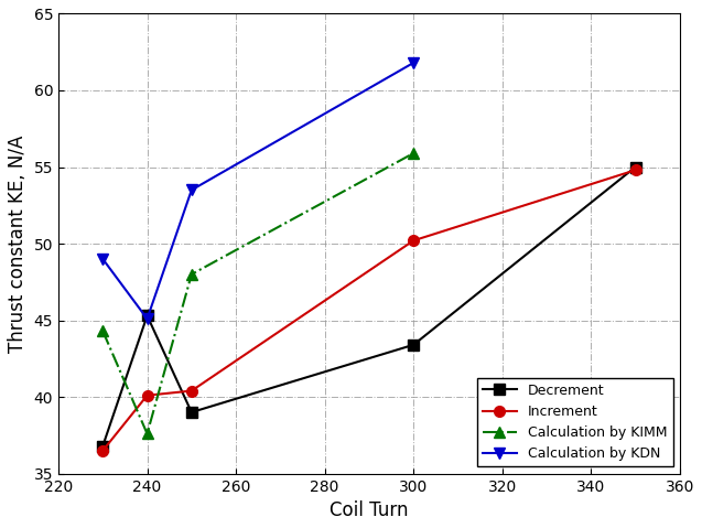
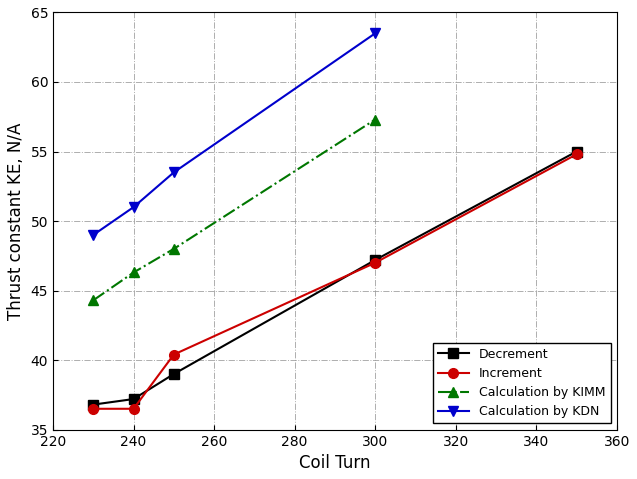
Decrement/240: 45.3 -> 37.2
Increment/240: 40.1 -> 36.5
Calculation by KIMM/240: 37.6 -> 46.3
Calculation by KDN/240: 45.1 -> 51.0
Decrement/300: 43.4 -> 47.2
Increment/300: 50.2 -> 47.0
Calculation by KIMM/300: 55.9 -> 57.3
Calculation by KDN/300: 61.8 -> 63.5
